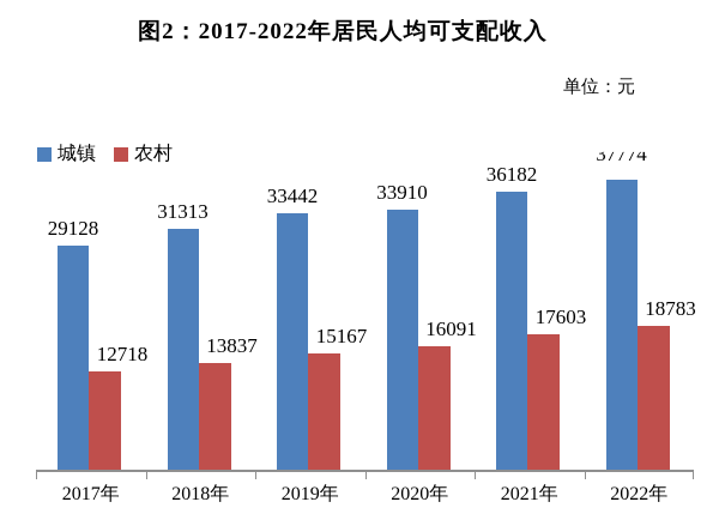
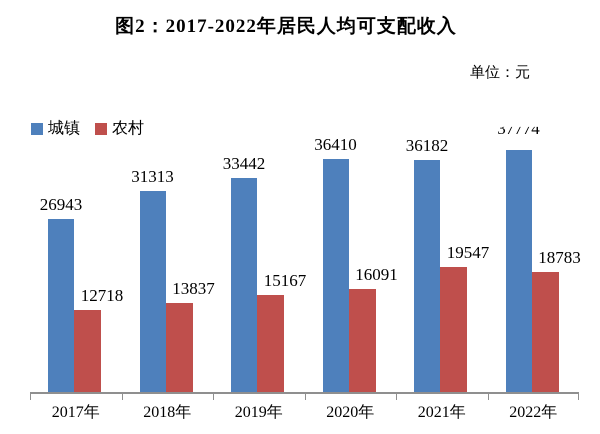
城镇/2017年: 29128 -> 26943
城镇/2020年: 33910 -> 36410
农村/2021年: 17603 -> 19547
